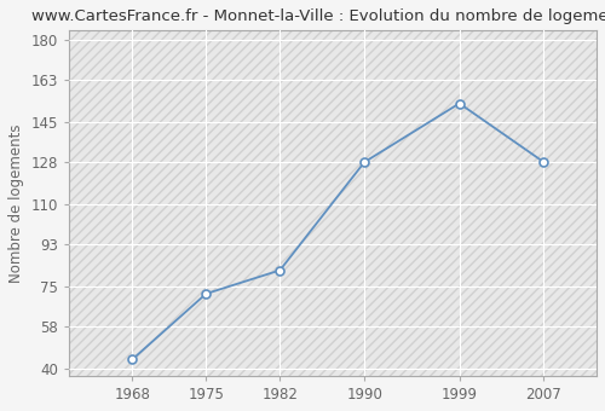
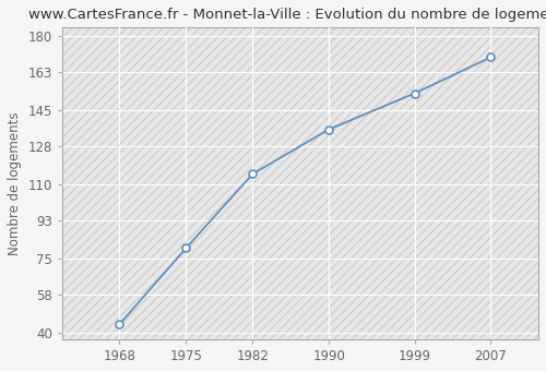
1975: 72 -> 80
1982: 82 -> 115
1990: 128 -> 136
2007: 128 -> 170
